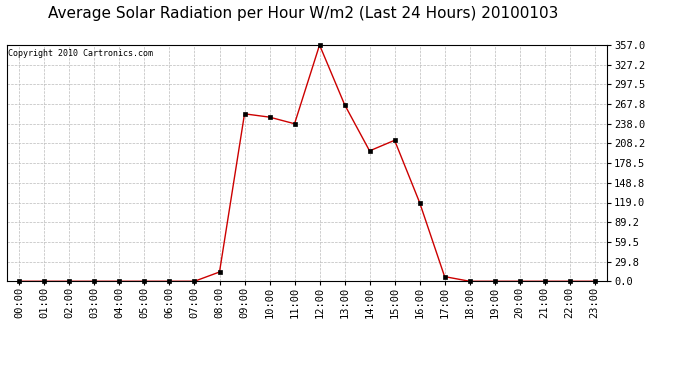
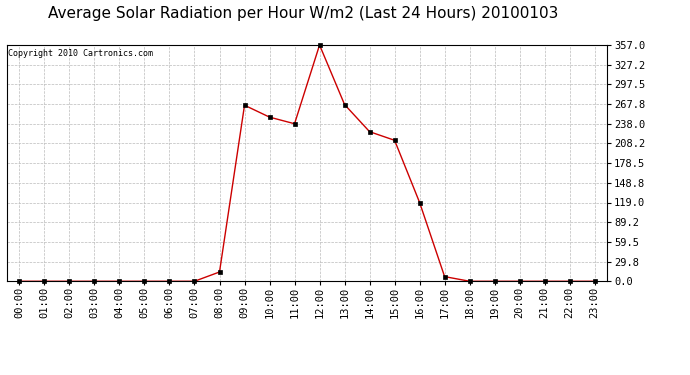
09:00: 253 -> 266
14:00: 197 -> 226
